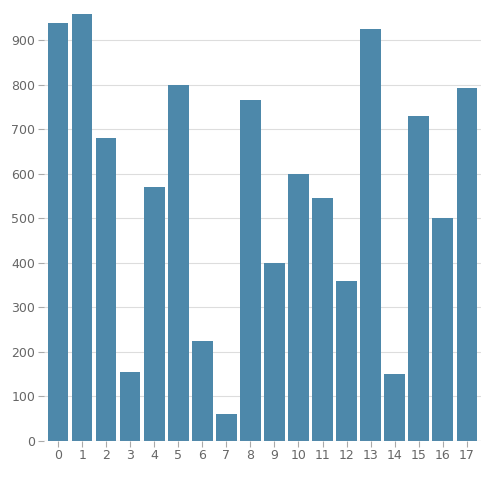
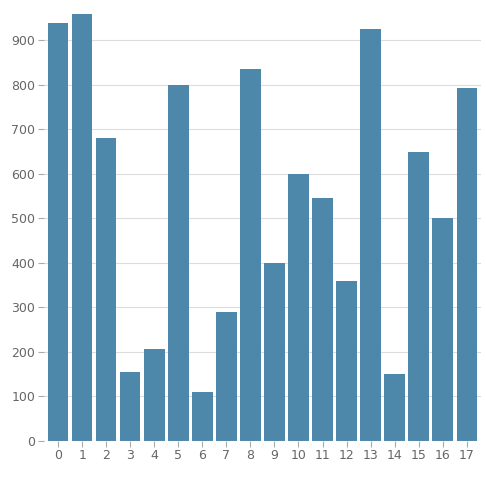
4: 570 -> 205
6: 225 -> 110
7: 60 -> 290
8: 765 -> 835
15: 730 -> 648
